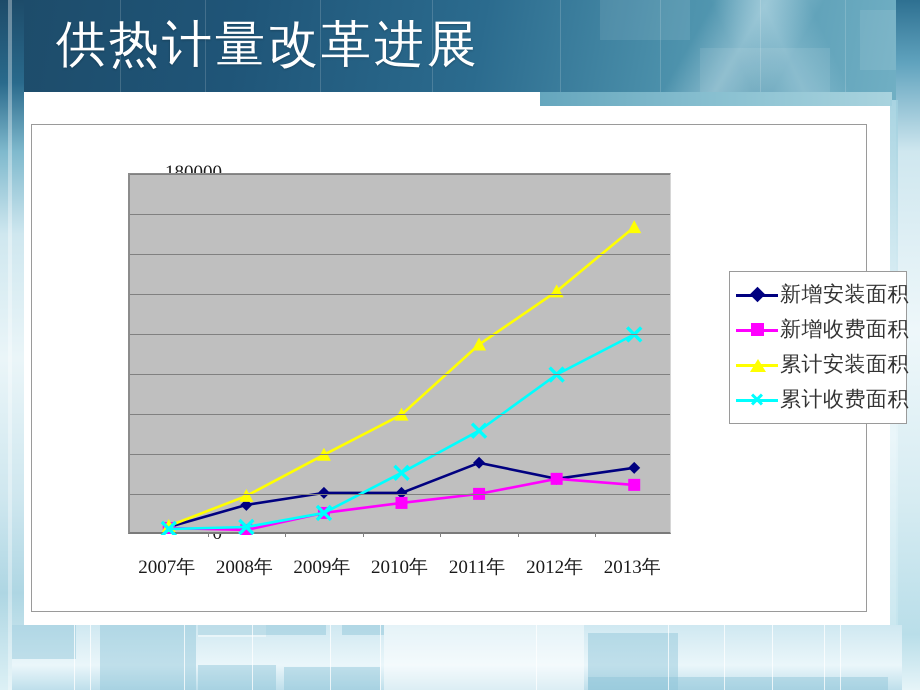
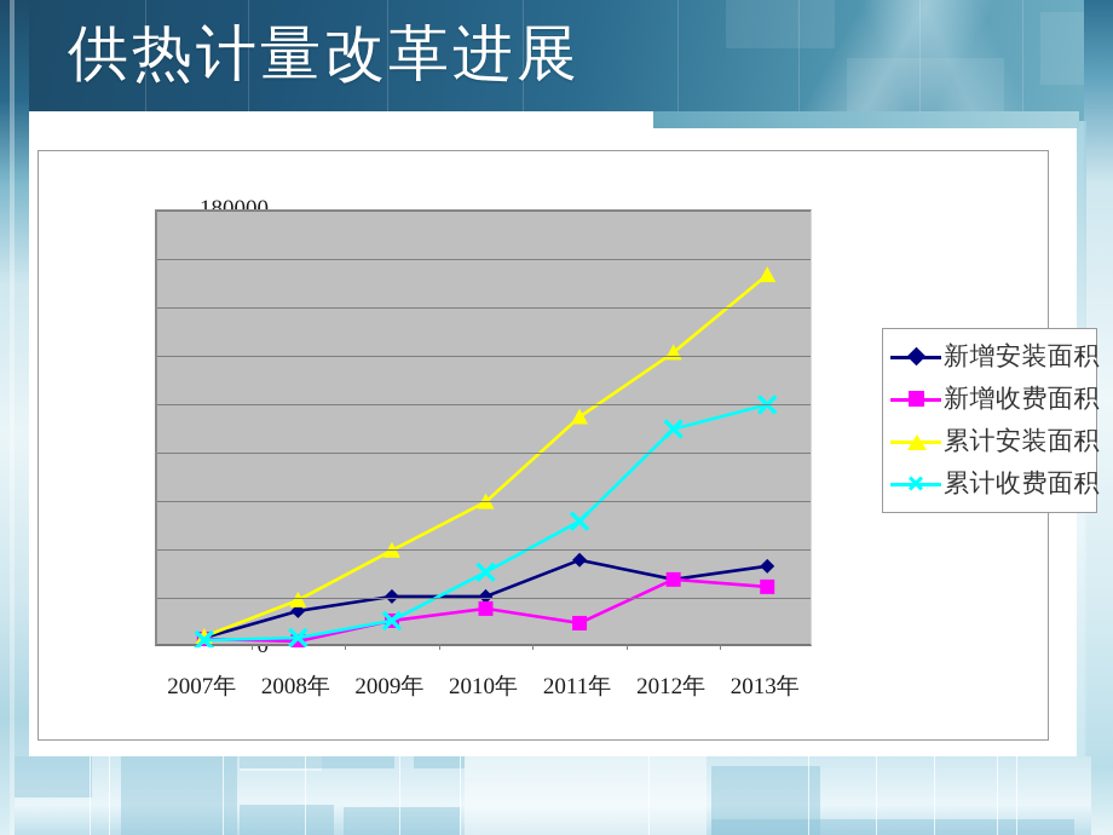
新增收费面积/2011年: 20000 -> 10000
累计收费面积/2012年: 80000 -> 90000
